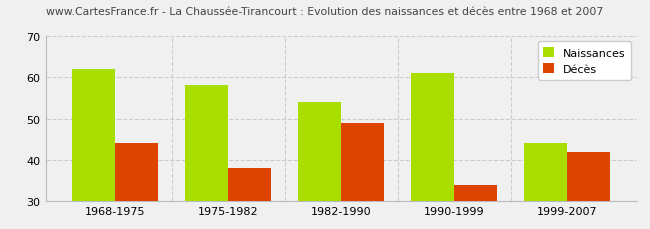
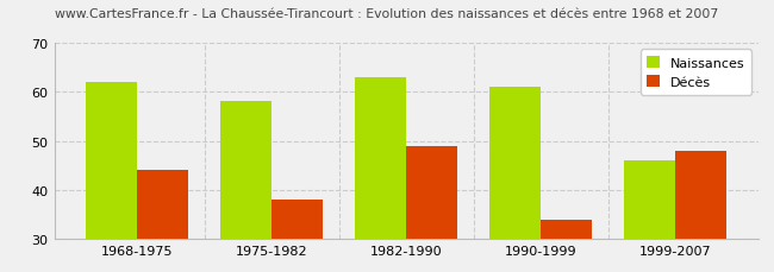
Naissances/1982-1990: 54 -> 63
Naissances/1999-2007: 44 -> 46
Décès/1999-2007: 42 -> 48
